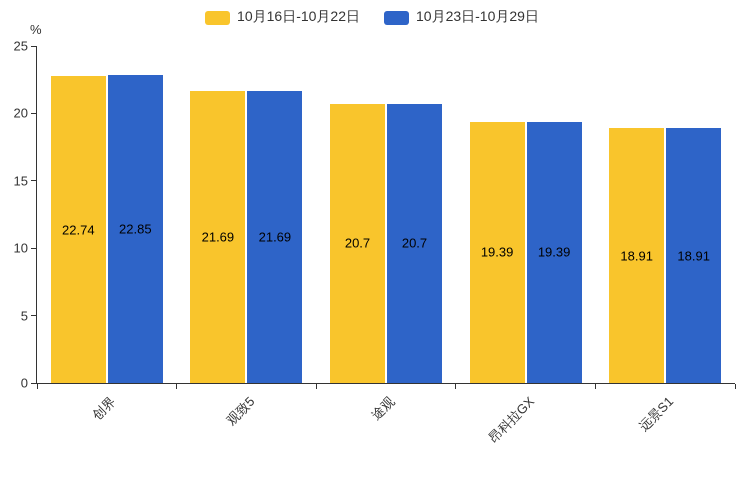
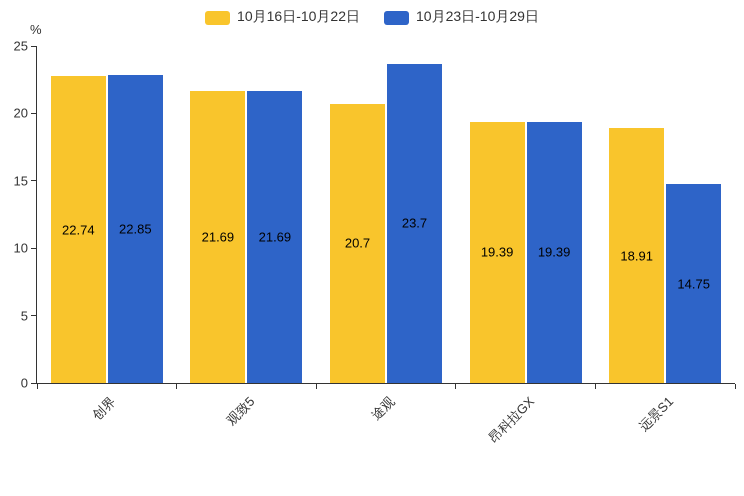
10月23日-10月29日/途观: 20.7 -> 23.7
10月23日-10月29日/远景S1: 18.91 -> 14.75
